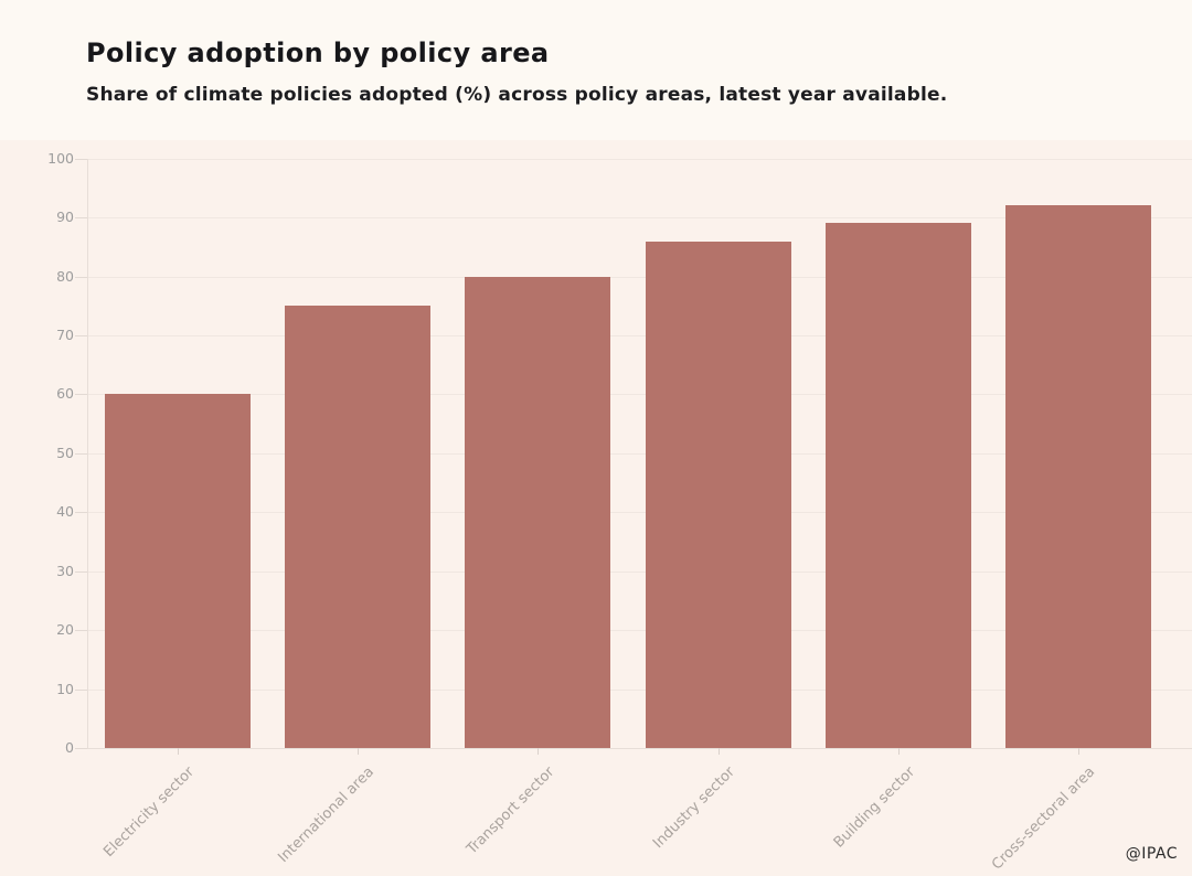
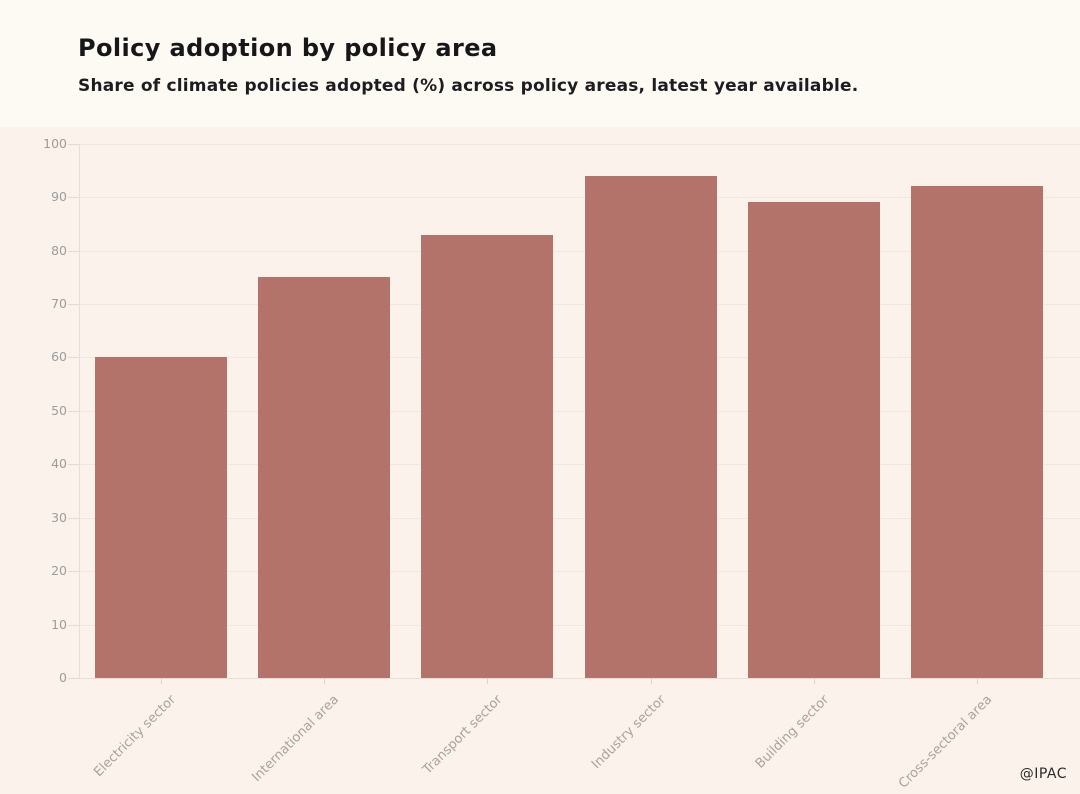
Transport sector: 80 -> 83
Industry sector: 86 -> 94
